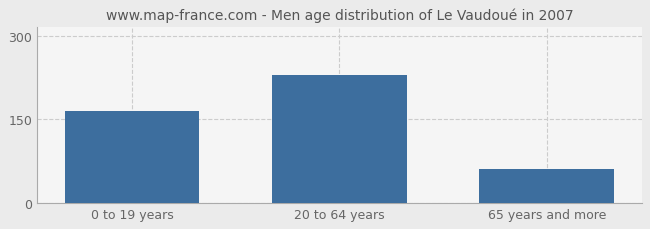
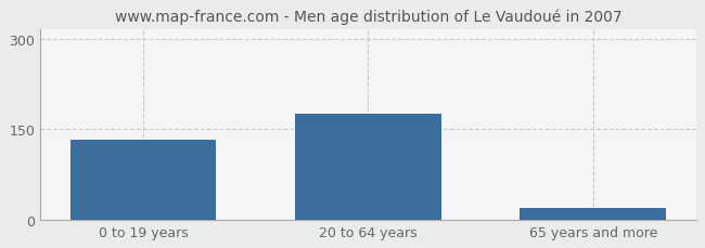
0 to 19 years: 164 -> 133
20 to 64 years: 230 -> 176
65 years and more: 60 -> 19
